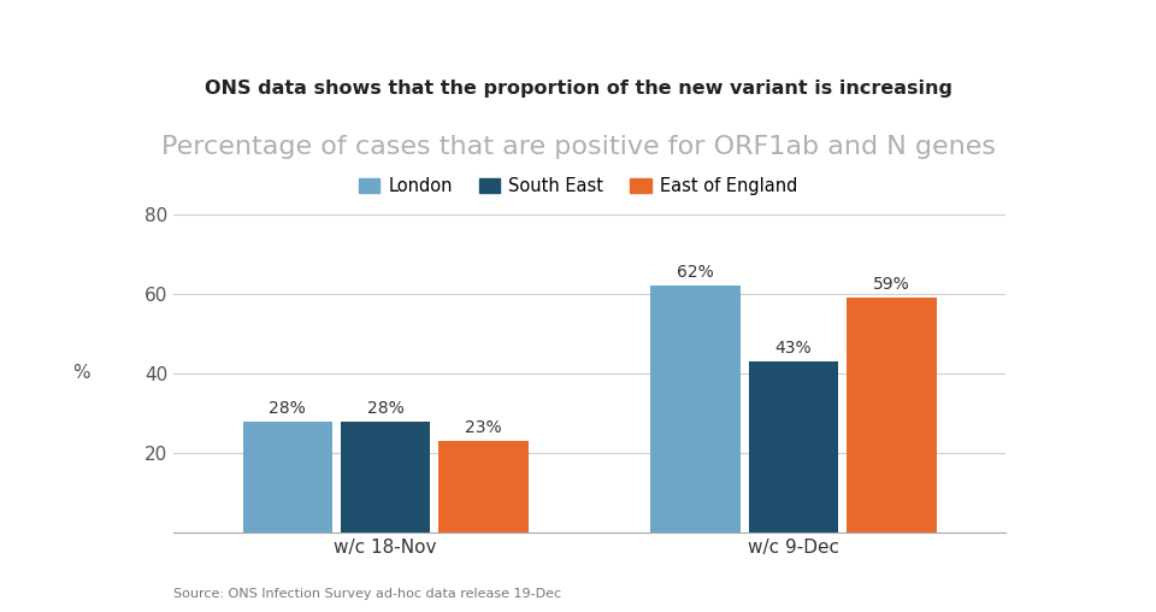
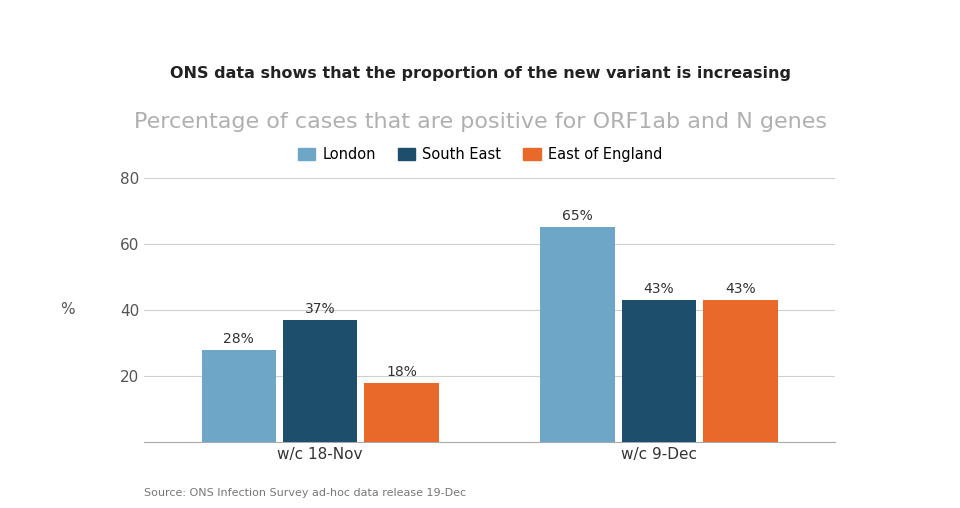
South East/w/c 18-Nov: 28% -> 37%
East of England/w/c 18-Nov: 23% -> 18%
London/w/c 9-Dec: 62% -> 65%
East of England/w/c 9-Dec: 59% -> 43%
